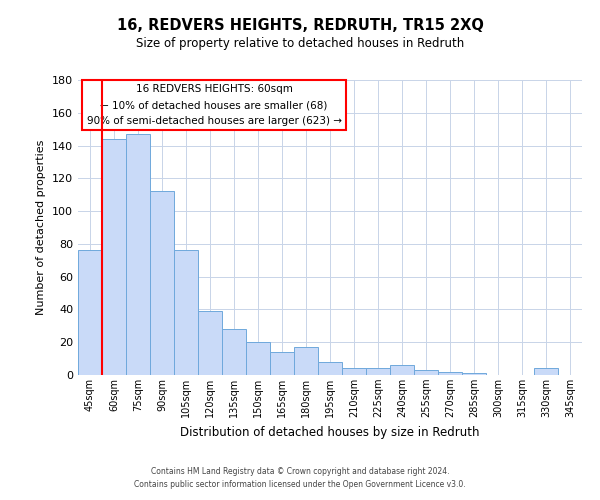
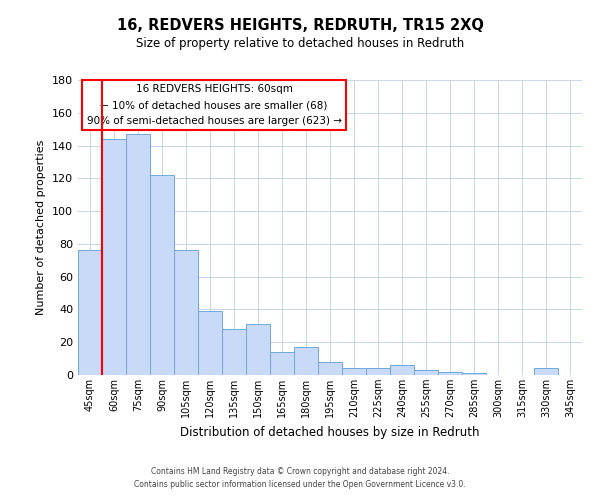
90sqm: 112 -> 122
150sqm: 20 -> 31
